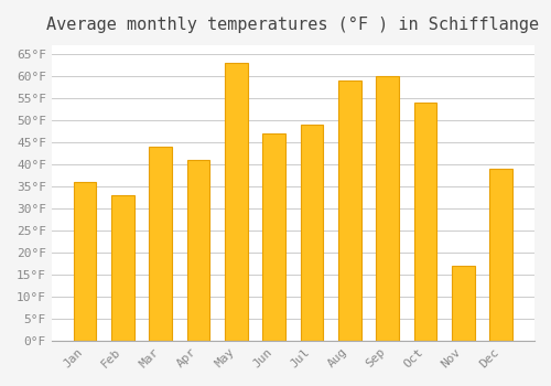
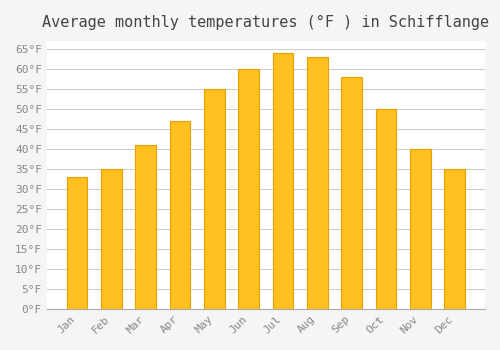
Jan: 36°F -> 33°F
Feb: 33°F -> 35°F
Mar: 44°F -> 41°F
Apr: 41°F -> 47°F
May: 63°F -> 55°F
Jun: 47°F -> 60°F
Jul: 49°F -> 64°F
Aug: 59°F -> 63°F
Sep: 60°F -> 58°F
Oct: 54°F -> 50°F
Nov: 17°F -> 40°F
Dec: 39°F -> 35°F
